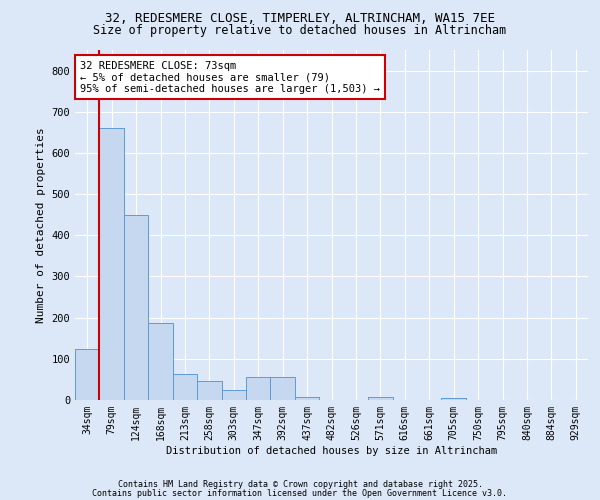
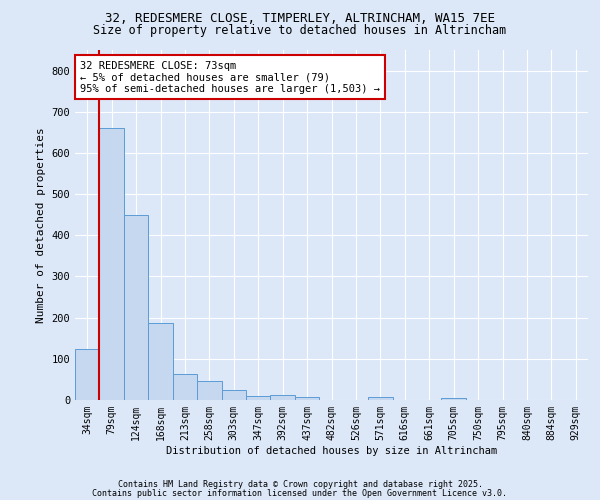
347sqm: 55 -> 10
392sqm: 55 -> 12
